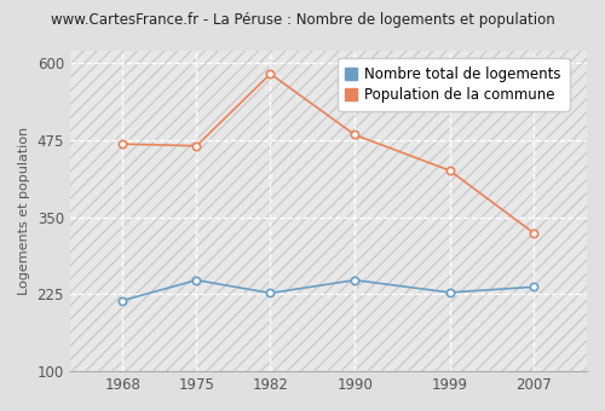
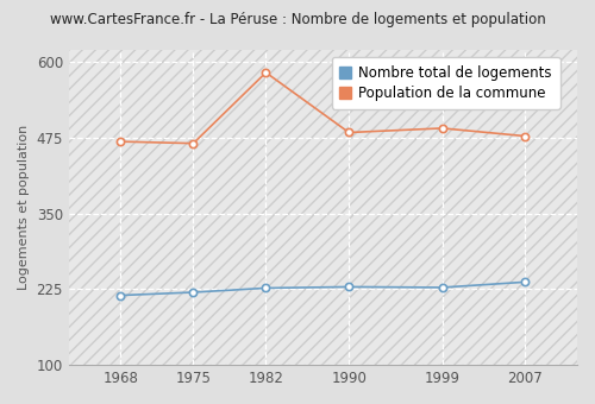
Nombre total de logements/1975: 248 -> 220
Nombre total de logements/1990: 248 -> 229
Population de la commune/1999: 426 -> 491
Population de la commune/2007: 324 -> 478
